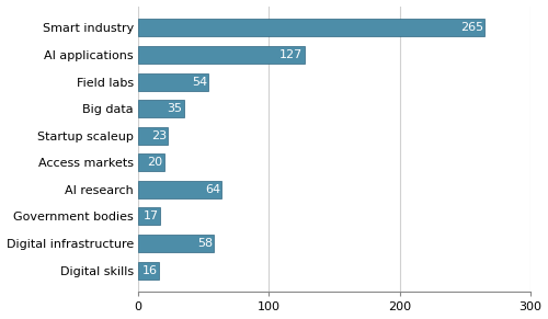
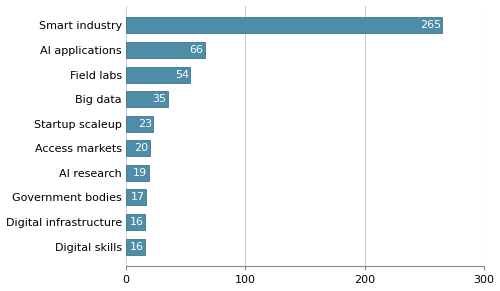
AI applications: 127 -> 66
AI research: 64 -> 19
Digital infrastructure: 58 -> 16
